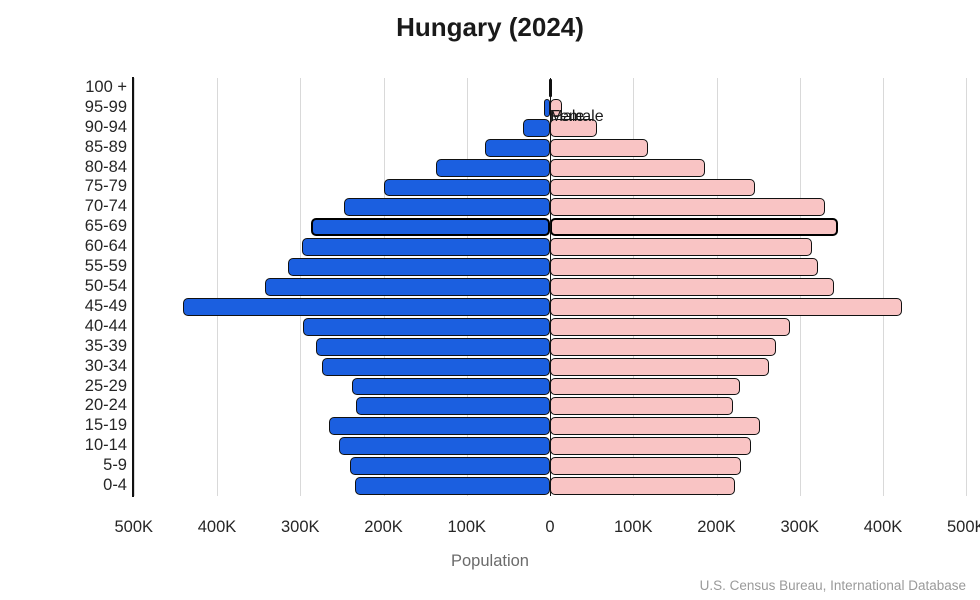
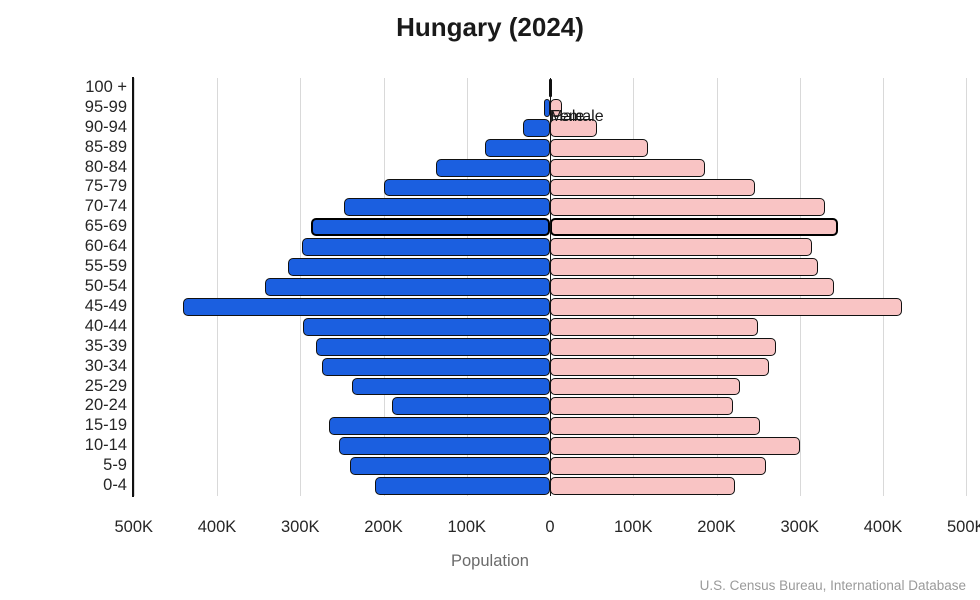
Male/0-4: 230K -> 210K
Female/5-9: 230K -> 260K
Female/10-14: 240K -> 300K
Male/20-24: 230K -> 190K
Female/40-44: 290K -> 250K
